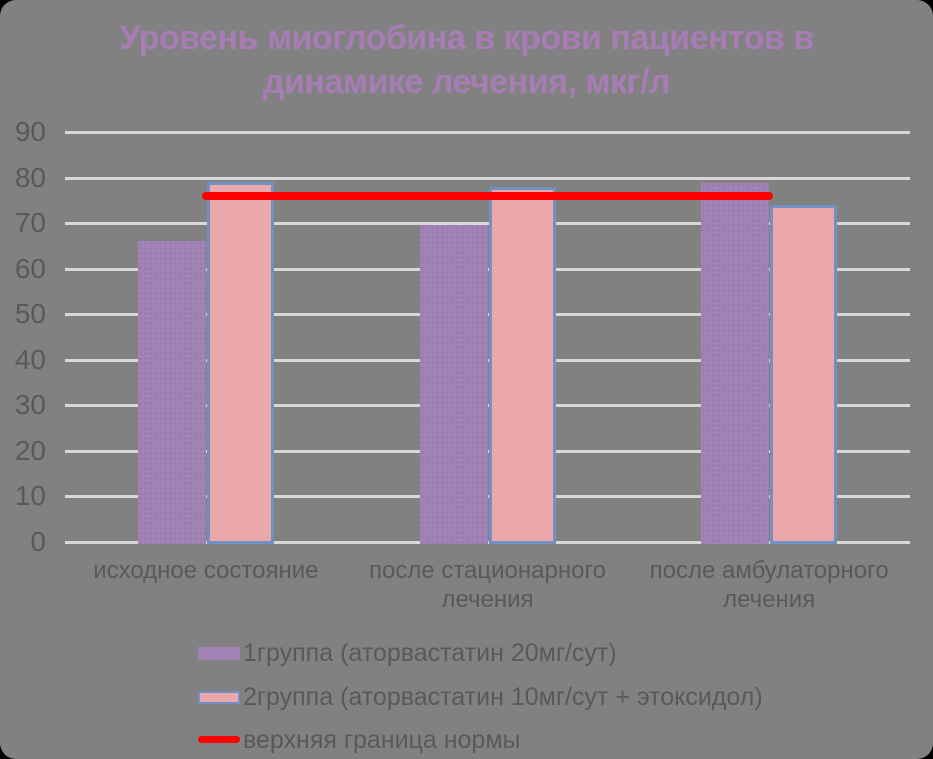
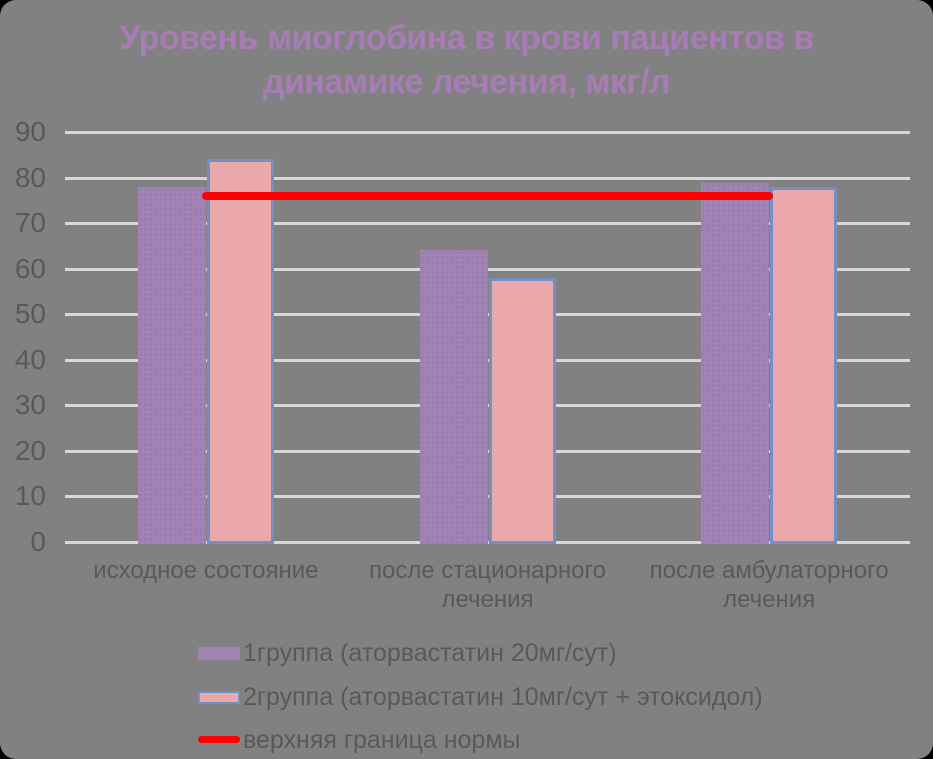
1группа (аторвастатин 20мг/сут)/исходное состояние: 66 -> 78
2группа (аторвастатин 10мг/сут + этоксидол)/исходное состояние: 79 -> 84
1группа (аторвастатин 20мг/сут)/после стационарного лечения: 70 -> 64
2группа (аторвастатин 10мг/сут + этоксидол)/после стационарного лечения: 78 -> 58
2группа (аторвастатин 10мг/сут + этоксидол)/после амбулаторного лечения: 74 -> 78
